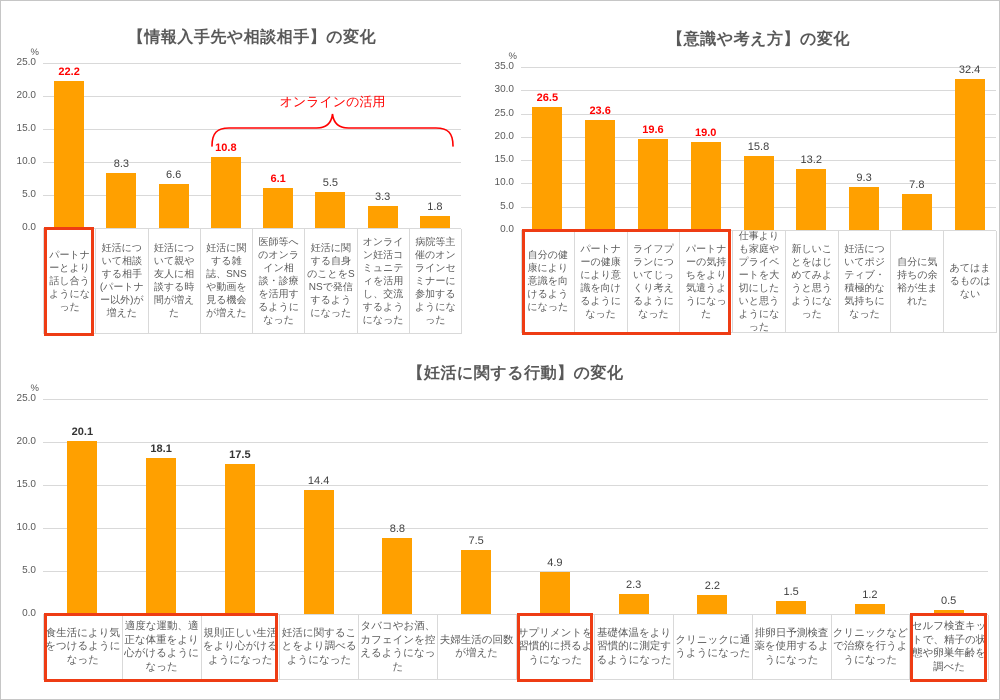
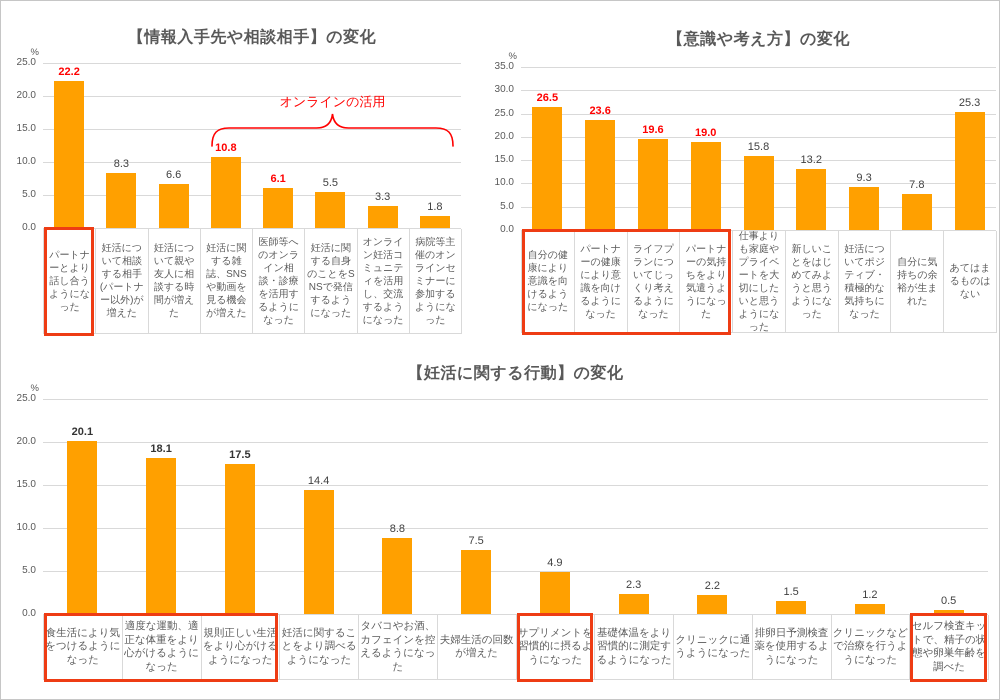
【意識や考え方】の変化/あてはまるものはない: 32.4 -> 25.3
